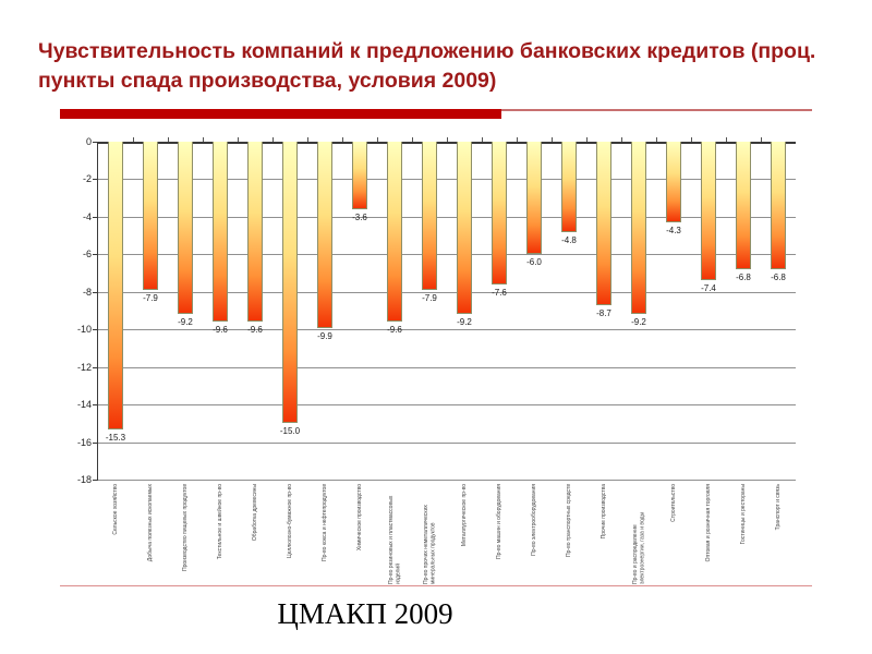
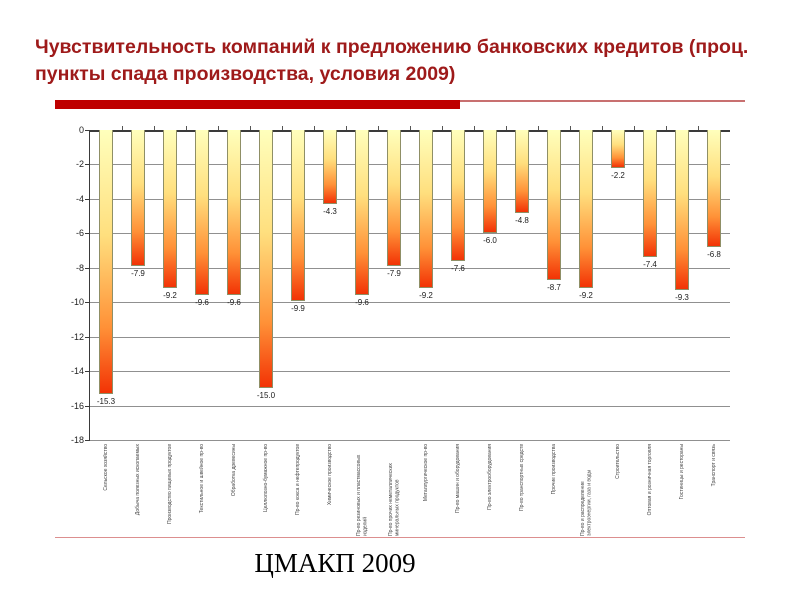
Химическое производство: -3.6 -> -4.3
Строительство: -4.3 -> -2.2
Гостиницы и рестораны: -6.8 -> -9.3
